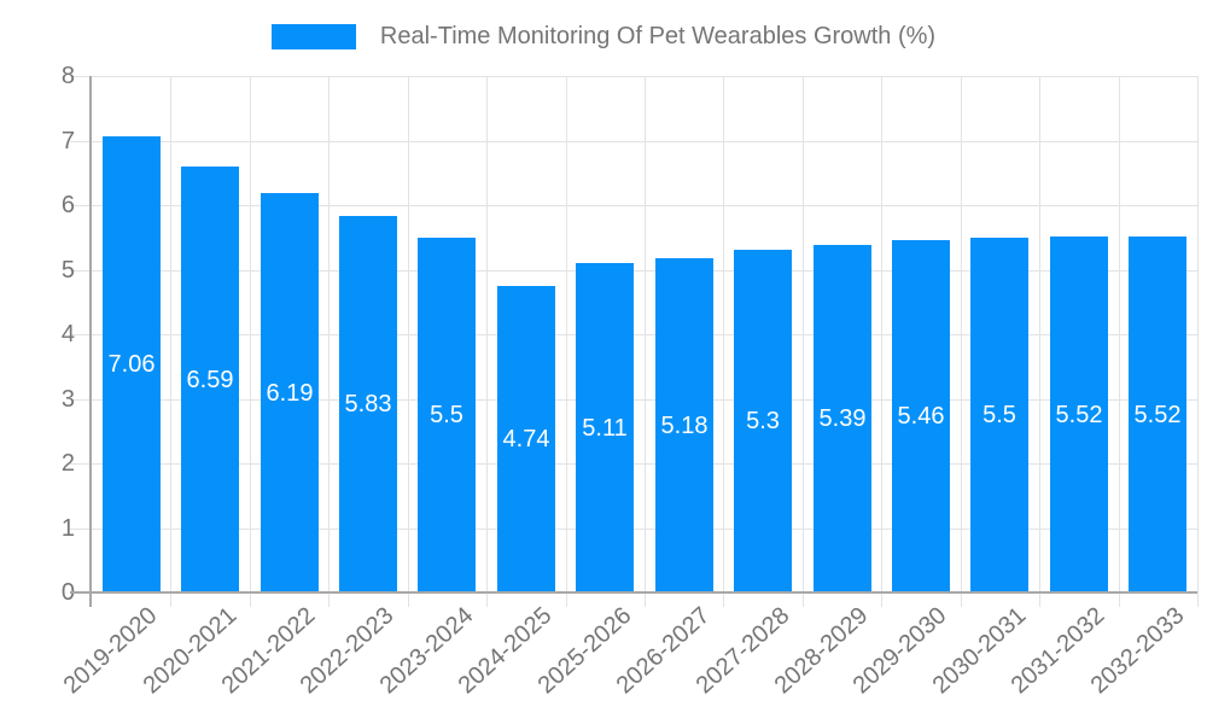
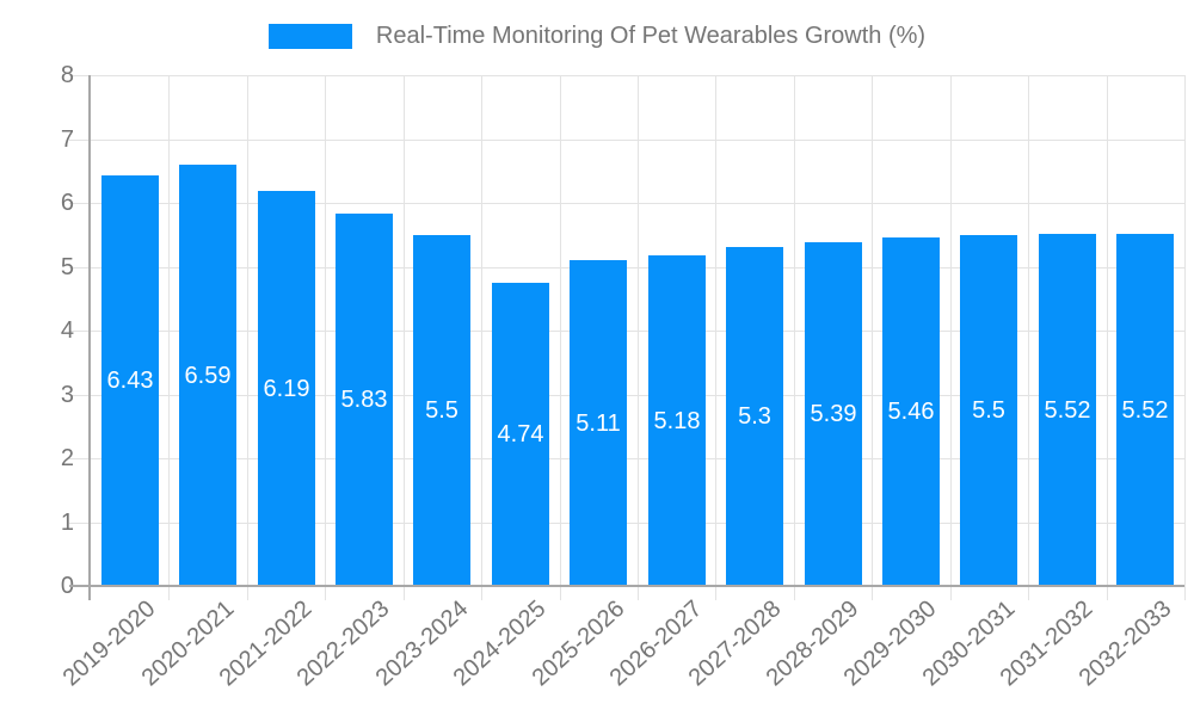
2019-2020: 7.06 -> 6.43
